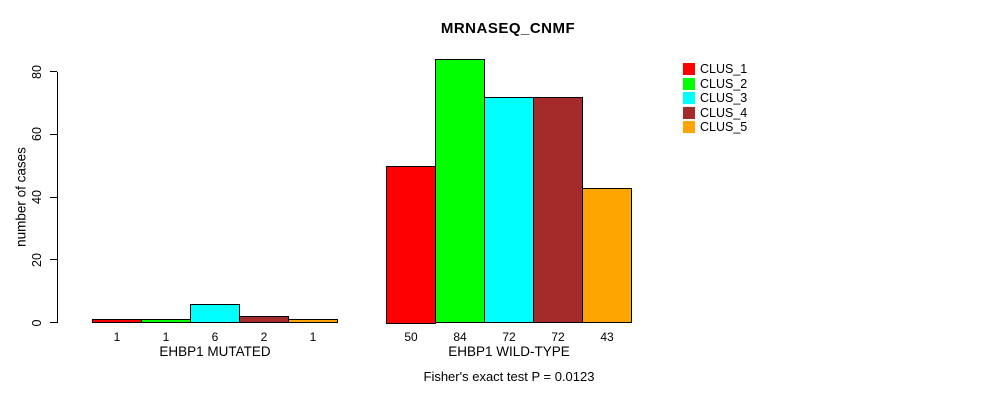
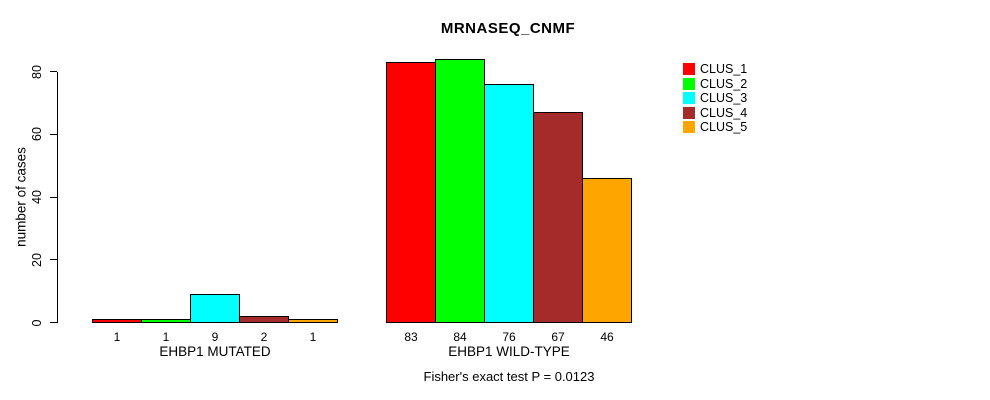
CLUS_3/EHBP1 MUTATED: 6 -> 9
CLUS_1/EHBP1 WILD-TYPE: 50 -> 83
CLUS_3/EHBP1 WILD-TYPE: 72 -> 76
CLUS_4/EHBP1 WILD-TYPE: 72 -> 67
CLUS_5/EHBP1 WILD-TYPE: 43 -> 46
